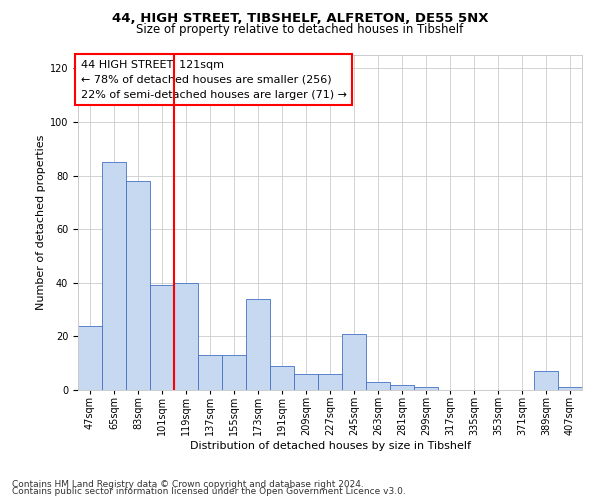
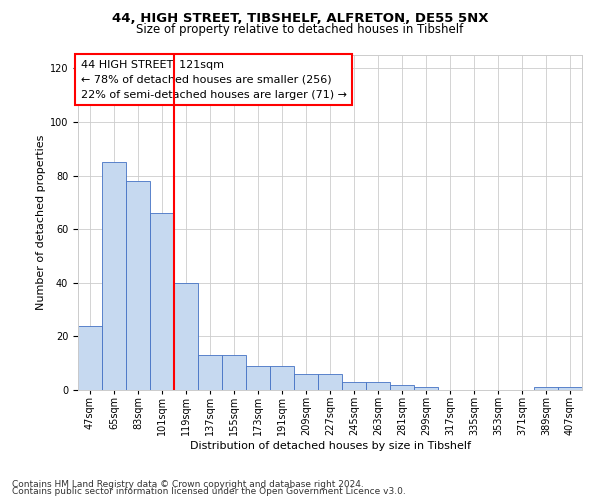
101sqm: 39 -> 66
173sqm: 34 -> 9
245sqm: 21 -> 3
389sqm: 7 -> 1
